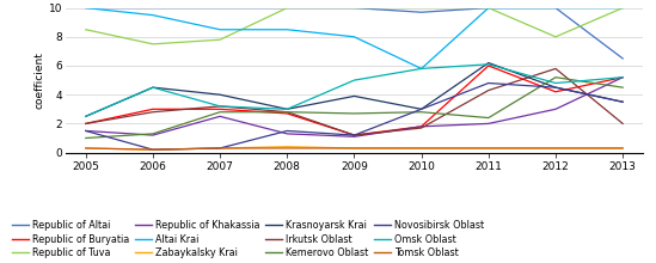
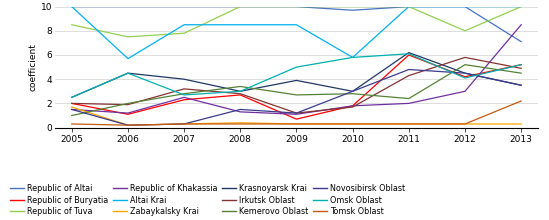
Zabaykalsky Krai/2005: 0.3 -> 1.7
Republic of Buryatia/2006: 3.0 -> 1.1
Altai Krai/2006: 9.5 -> 5.7
Irkutsk Oblast/2006: 2.8 -> 1.9
Kemerovo Oblast/2006: 1.3 -> 2.0
Republic of Buryatia/2007: 3.0 -> 2.3
Omsk Oblast/2007: 3.2 -> 2.7
Kemerovo Oblast/2008: 2.8 -> 3.4
Republic of Buryatia/2009: 1.2 -> 0.7
Altai Krai/2009: 8.0 -> 8.5
Omsk Oblast/2012: 4.8 -> 4.1
Republic of Altai/2013: 6.5 -> 7.1
Republic of Khakassia/2013: 5.2 -> 8.5
Irkutsk Oblast/2013: 2.0 -> 4.9
Tomsk Oblast/2013: 0.3 -> 2.2
